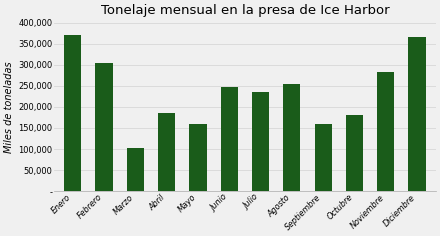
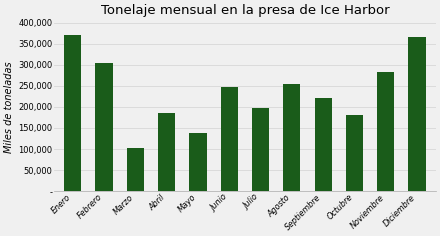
Mayo: 160,000 -> 138,000
Julio: 235,000 -> 198,000
Septiembre: 160,000 -> 222,000
